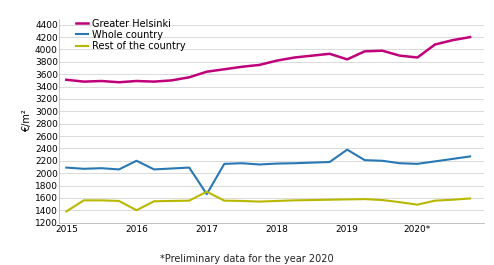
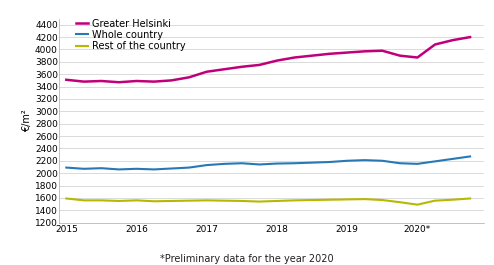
Rest of the country/2015: 1380 -> 1590
Whole country/2016: 2200 -> 2070
Rest of the country/2016: 1400 -> 1560
Whole country/2017: 1660 -> 2130
Rest of the country/2017: 1700 -> 1560
Greater Helsinki/2019: 3840 -> 3950
Whole country/2019: 2380 -> 2200
